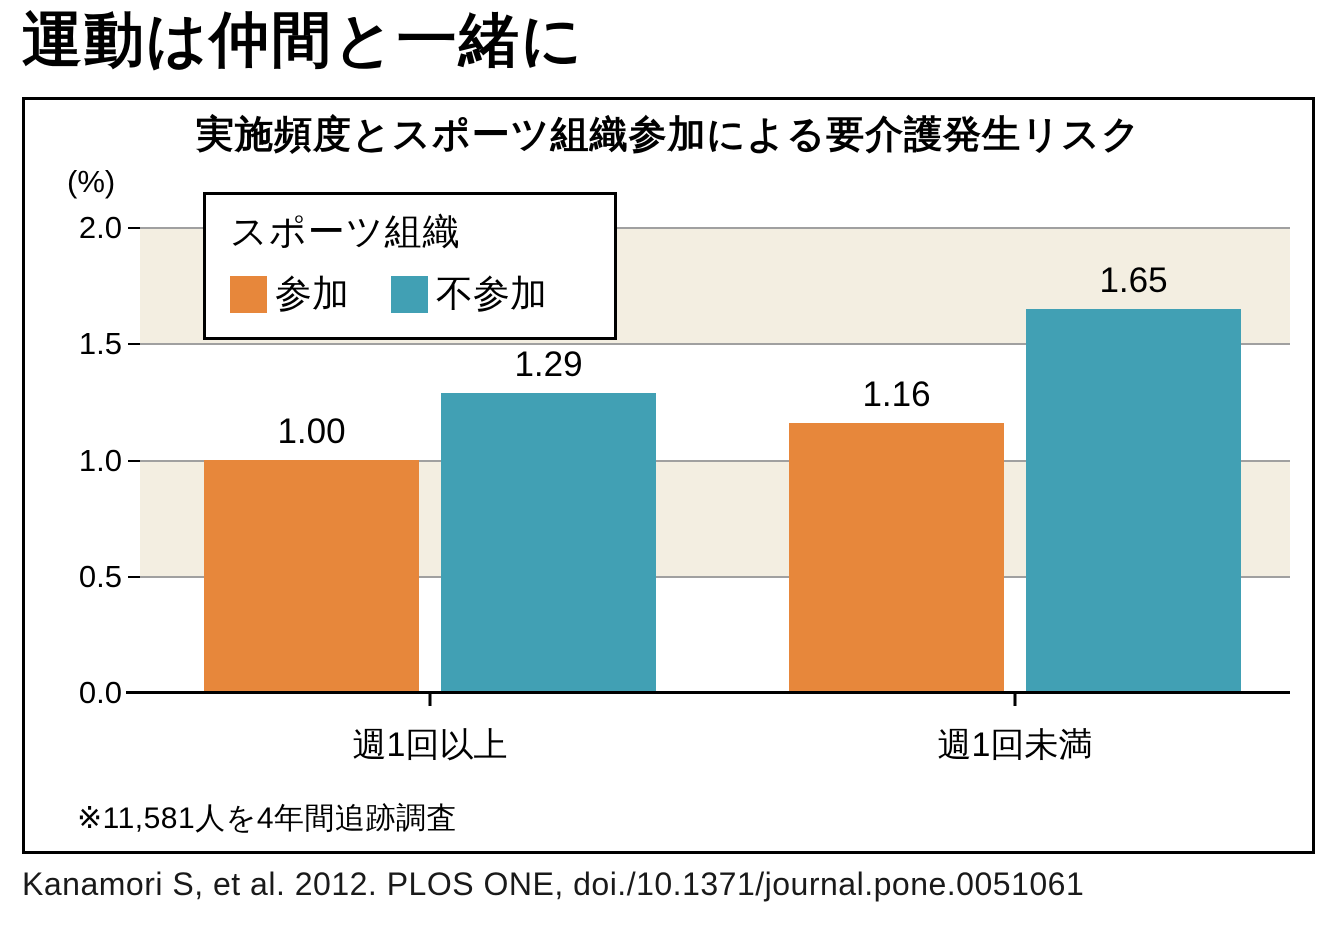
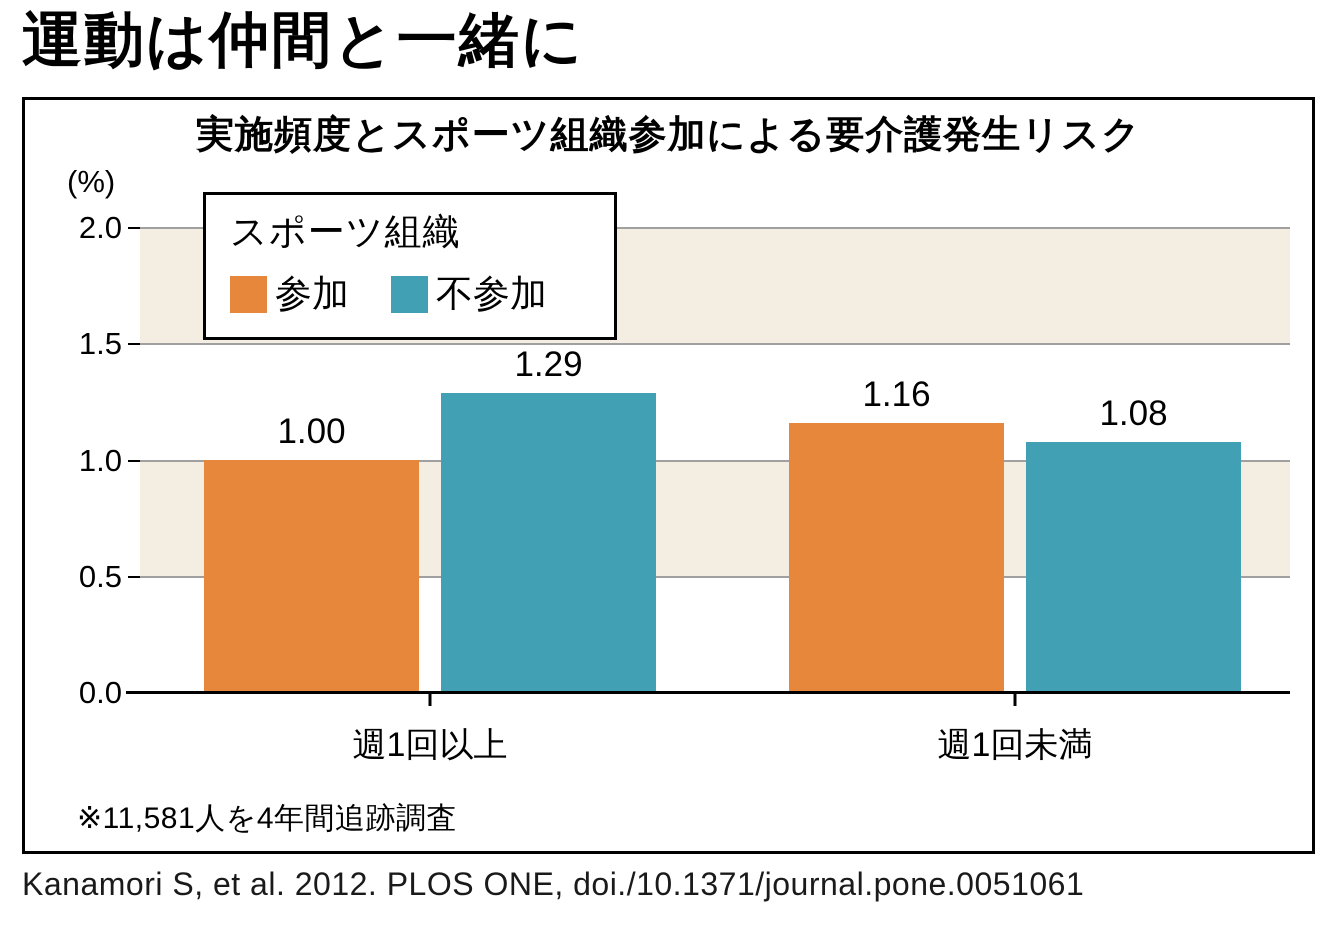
不参加/週1回未満: 1.65 -> 1.08
